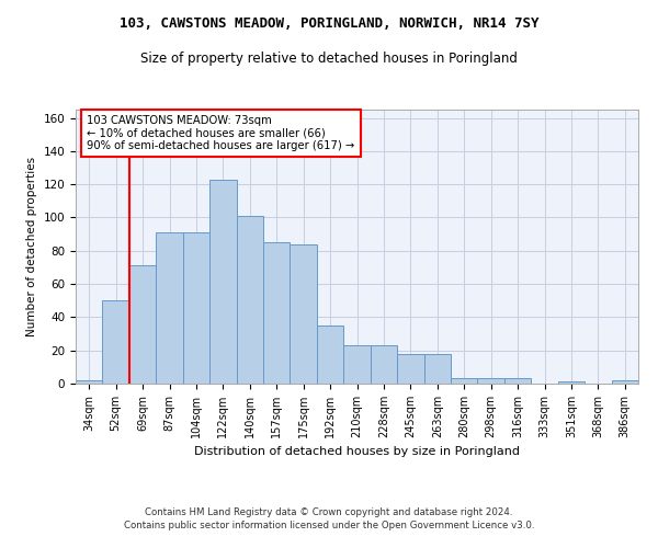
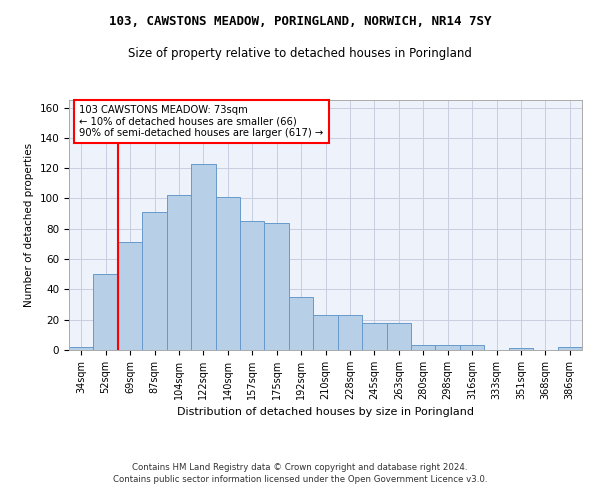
104sqm: 91 -> 102
